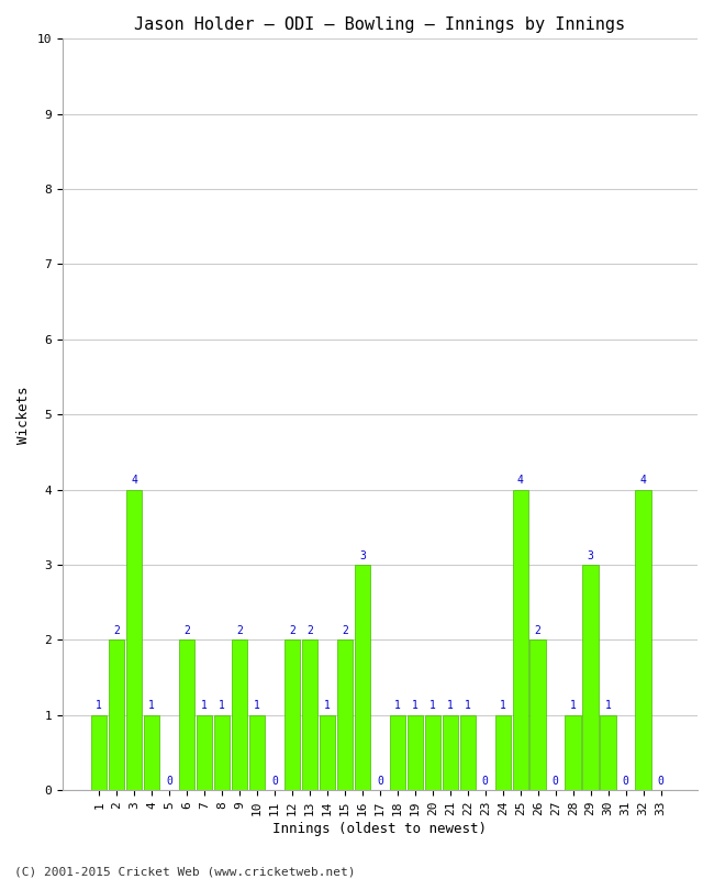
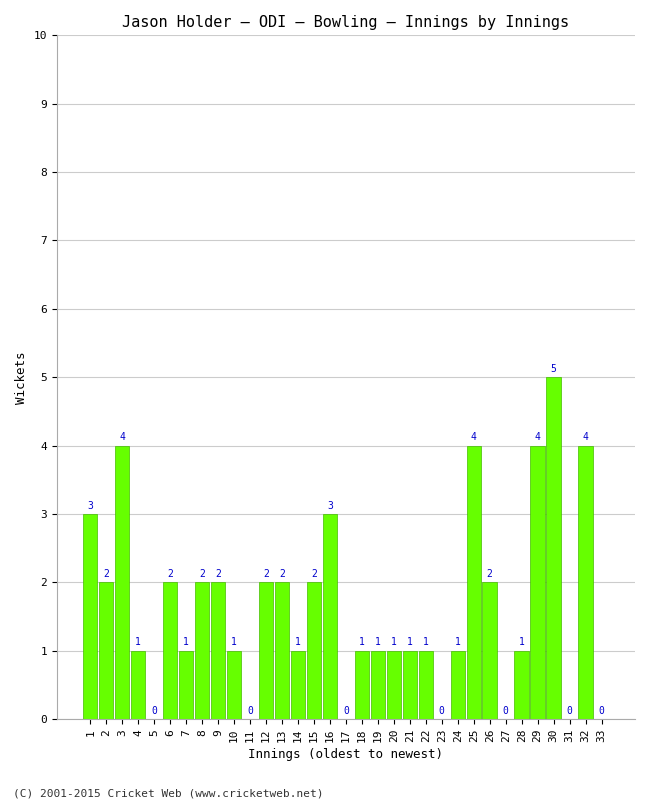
1: 1 -> 3
8: 1 -> 2
29: 3 -> 4
30: 1 -> 5
